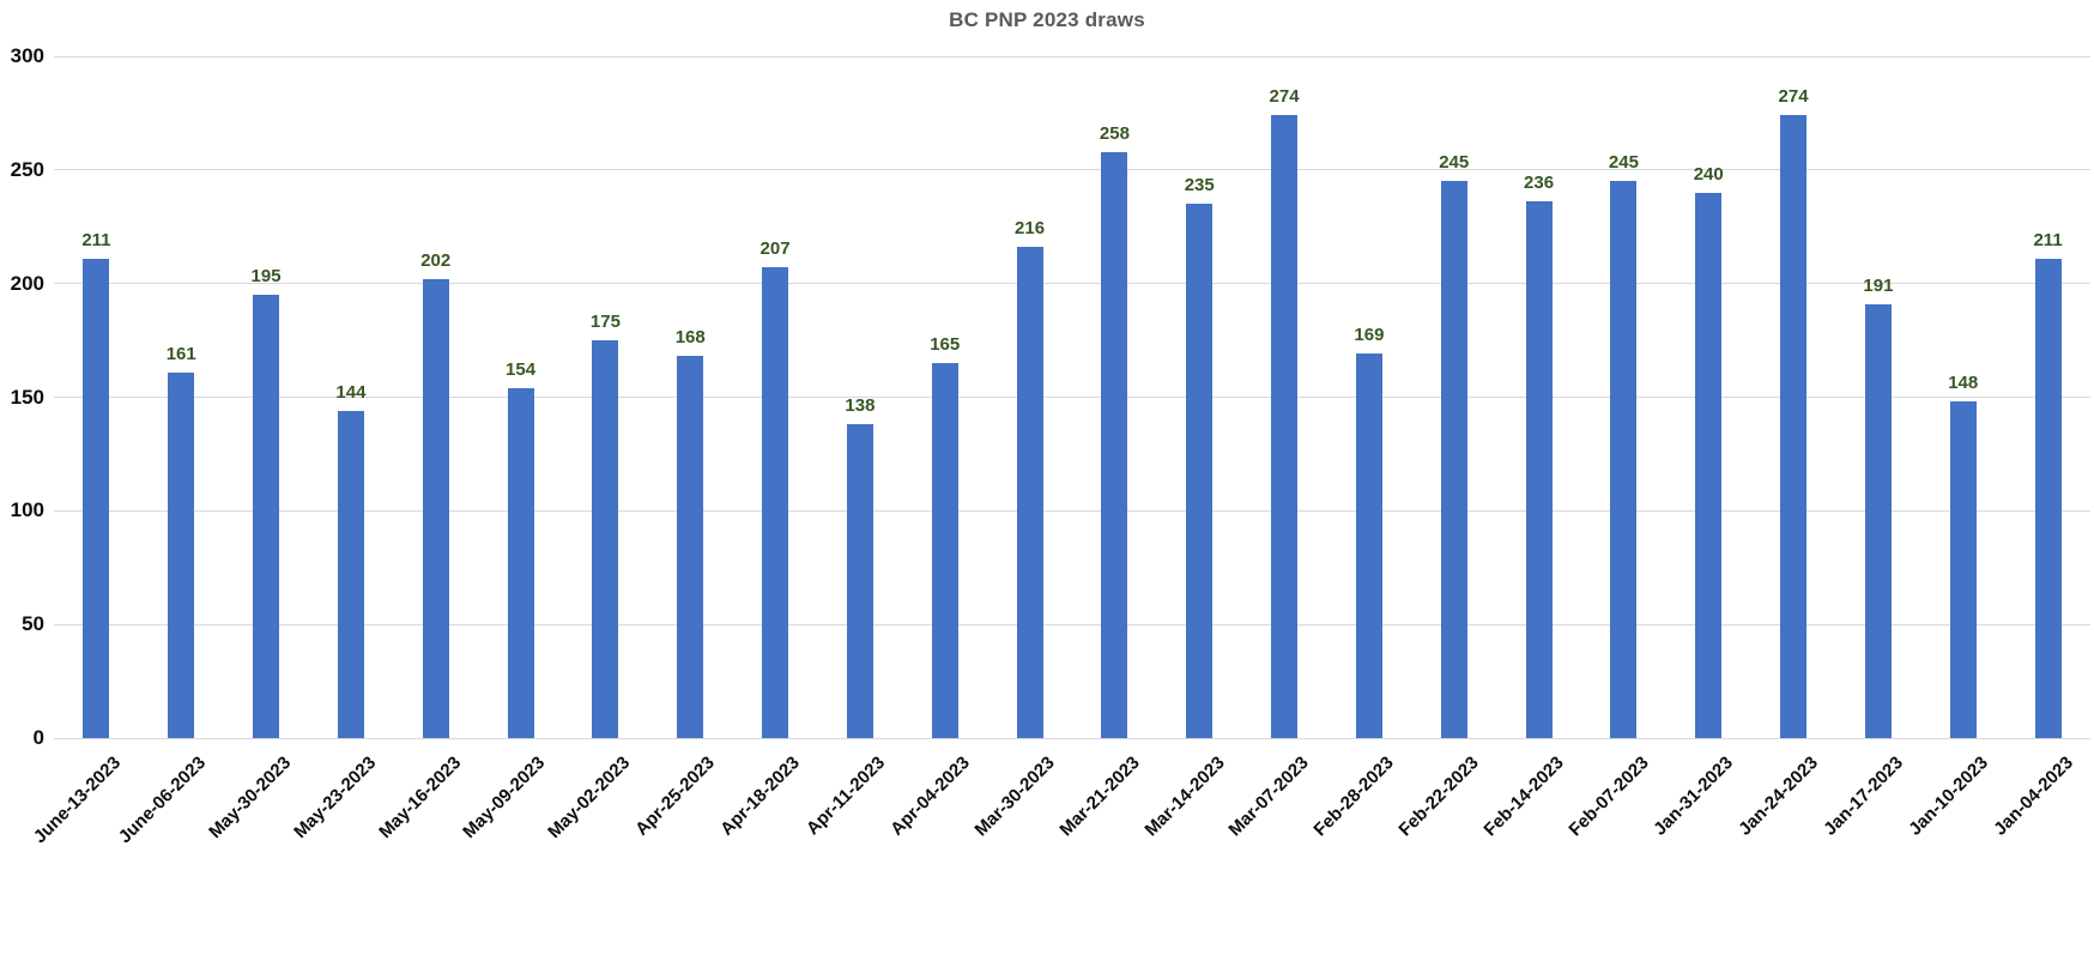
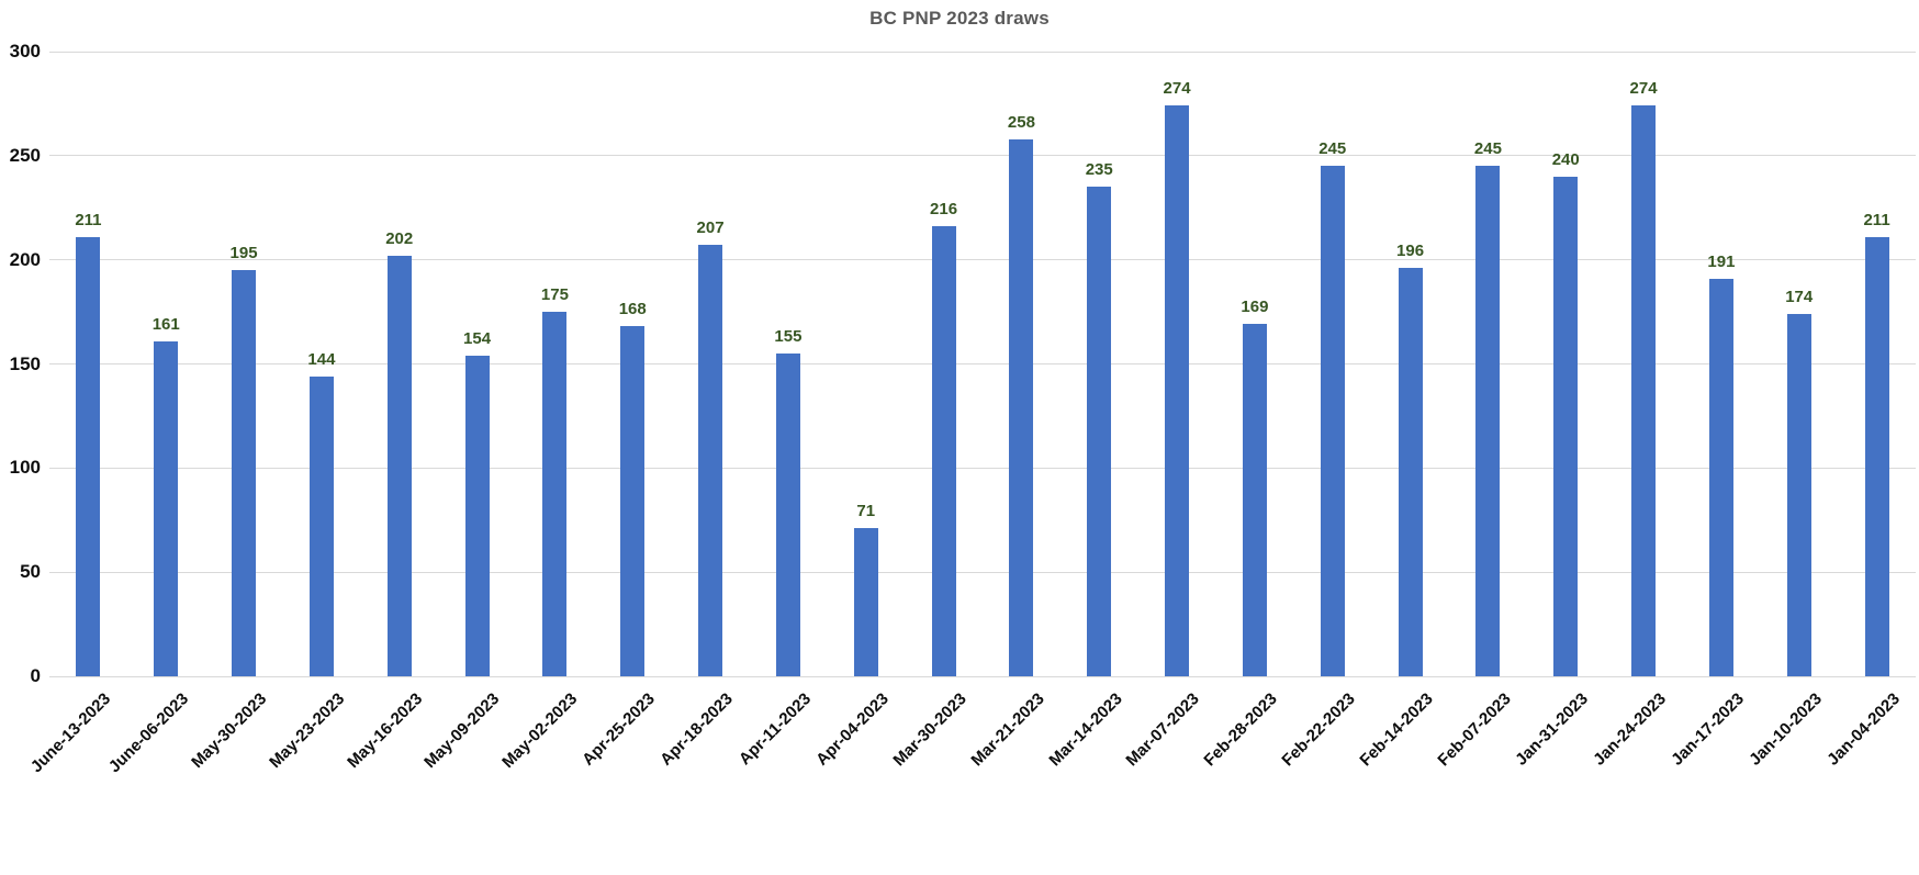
Apr-11-2023: 138 -> 155
Apr-04-2023: 165 -> 71
Feb-14-2023: 236 -> 196
Jan-10-2023: 148 -> 174
